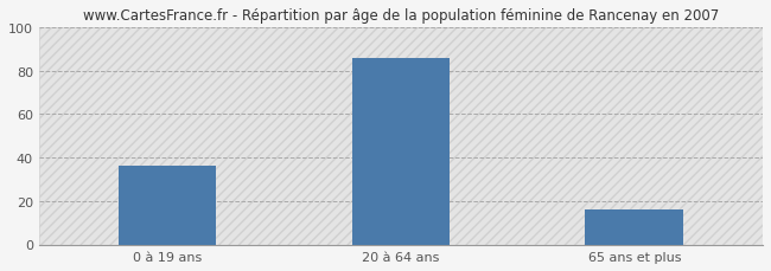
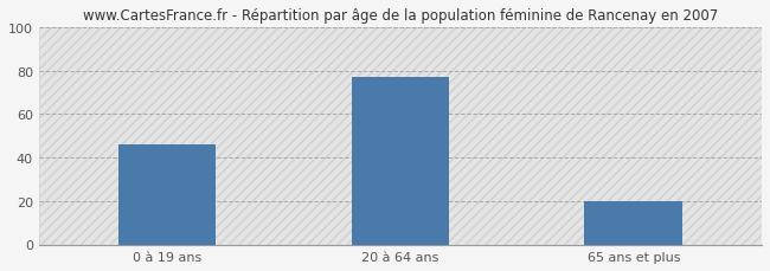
0 à 19 ans: 36 -> 46
20 à 64 ans: 86 -> 77
65 ans et plus: 16 -> 20
